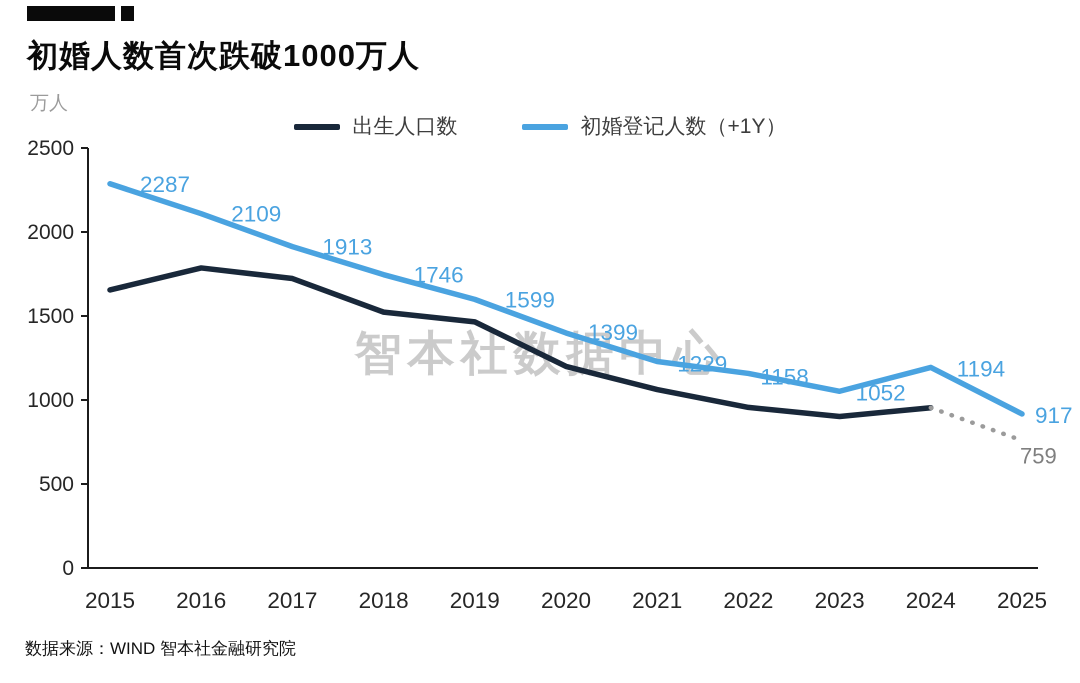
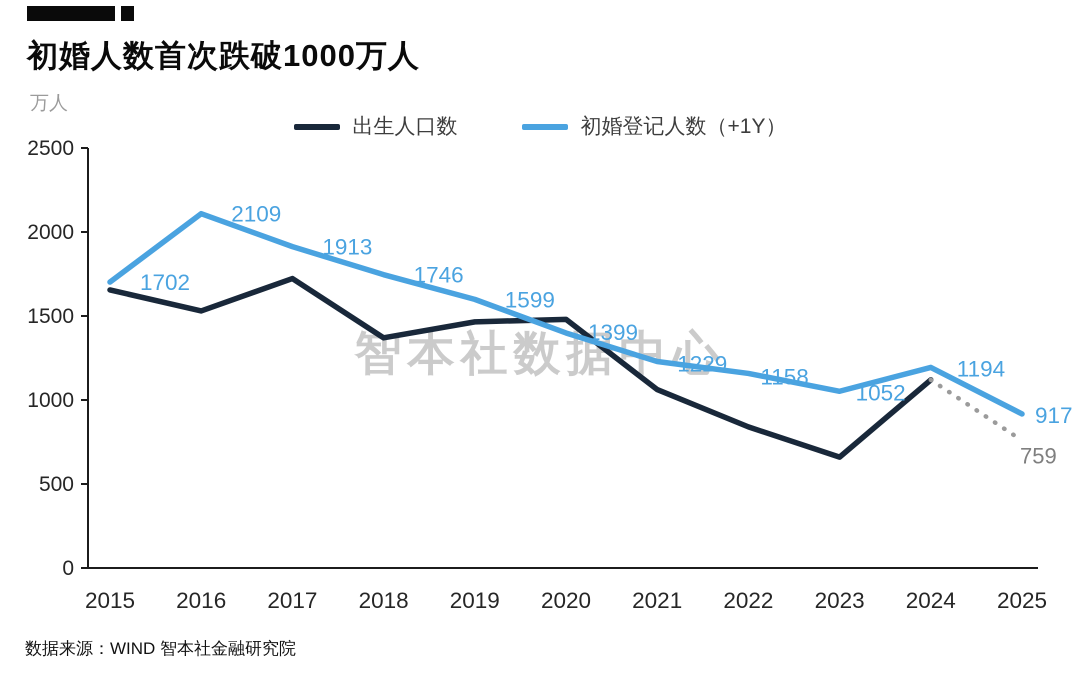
初婚登记人数（+1Y）/2015: 2287 -> 1702
出生人口数/2016: 1790 -> 1530
出生人口数/2018: 1520 -> 1370
出生人口数/2020: 1200 -> 1480
出生人口数/2022: 960 -> 840
出生人口数/2023: 900 -> 660
出生人口数/2024: 950 -> 1120
